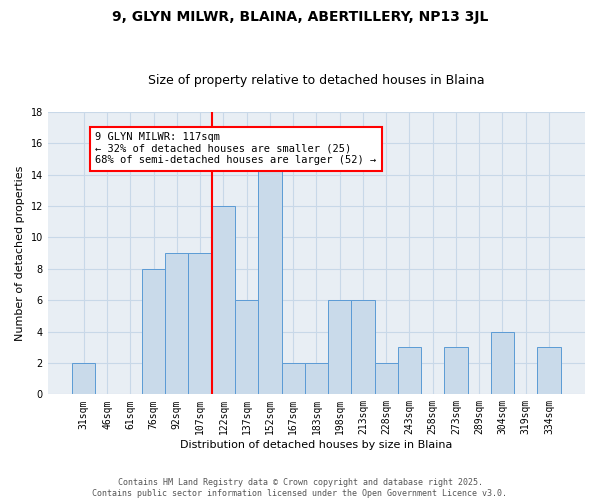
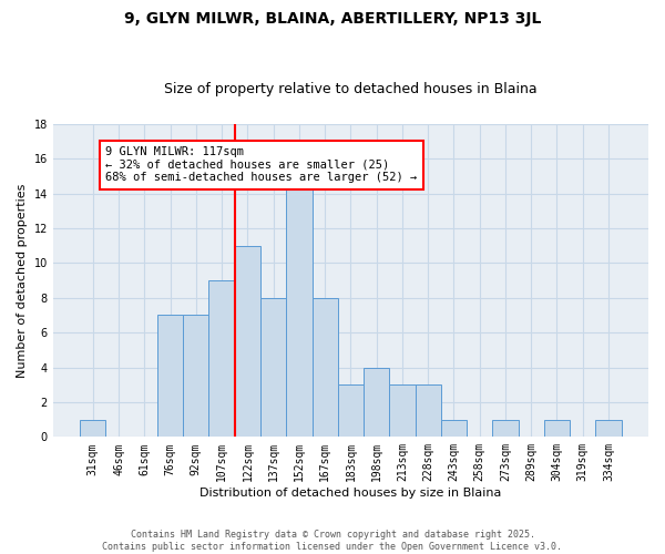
31sqm: 2 -> 1
76sqm: 8 -> 7
92sqm: 9 -> 7
122sqm: 12 -> 11
137sqm: 6 -> 8
167sqm: 2 -> 8
183sqm: 2 -> 3
198sqm: 6 -> 4
213sqm: 6 -> 3
228sqm: 2 -> 3
243sqm: 3 -> 1
273sqm: 3 -> 1
304sqm: 4 -> 1
334sqm: 3 -> 1
